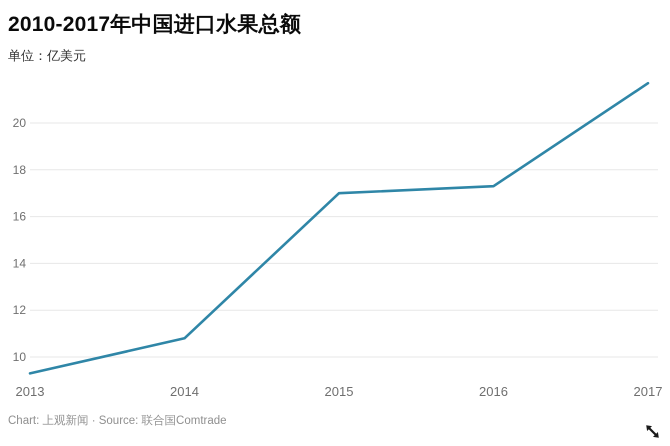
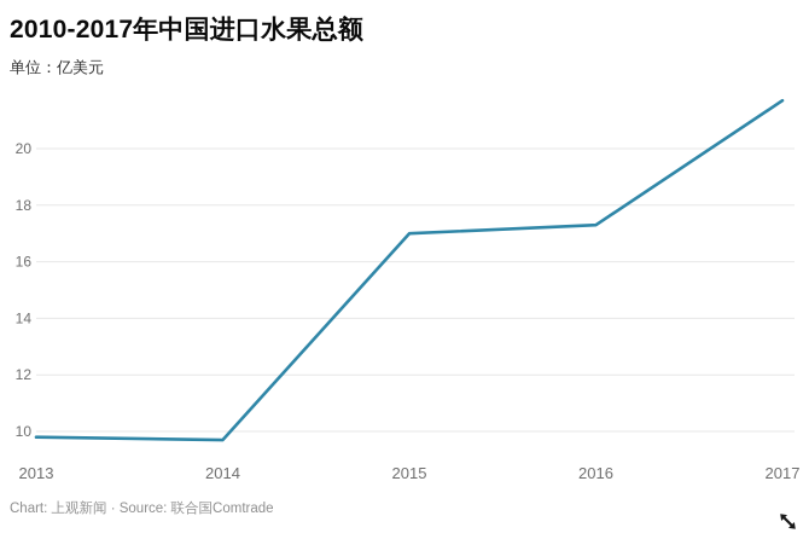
2013: 9.3 -> 9.8
2014: 10.8 -> 9.7
